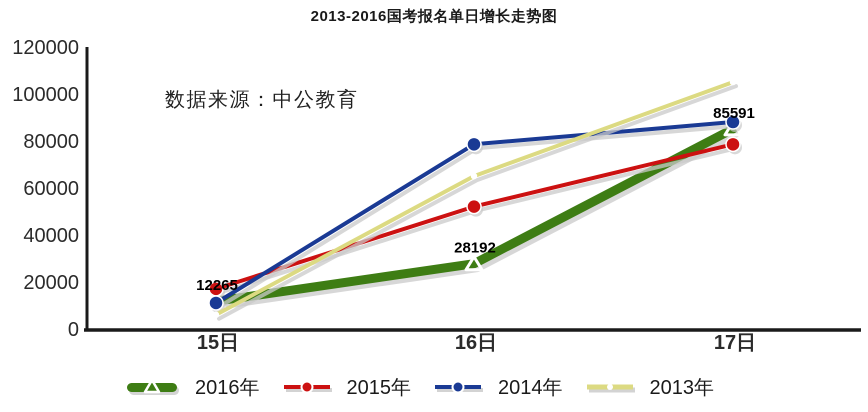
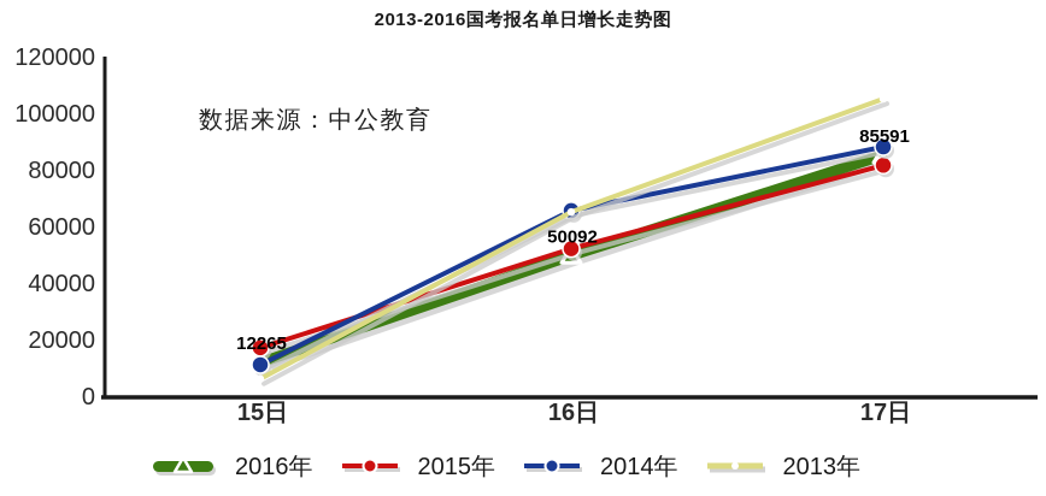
2016年/16日: 28192 -> 50092
2014年/16日: 79000 -> 66000
2015年/17日: 79000 -> 82000
